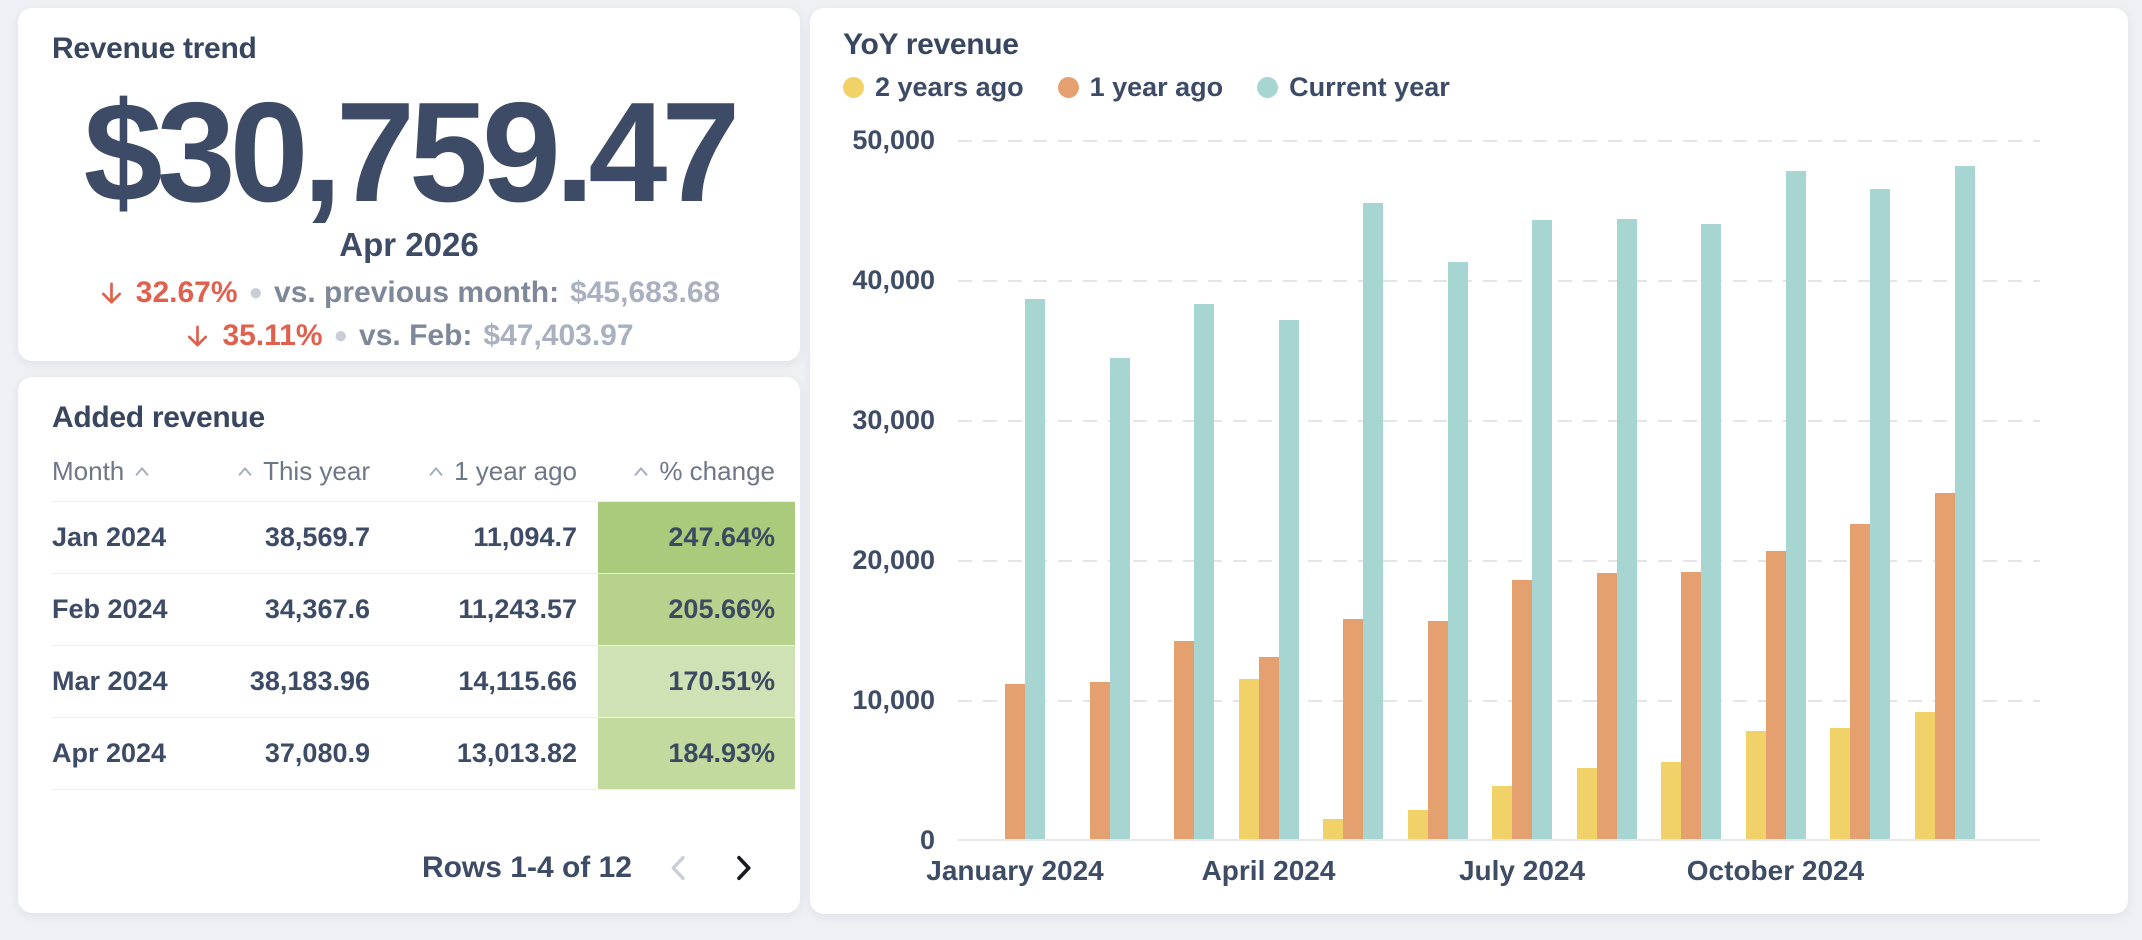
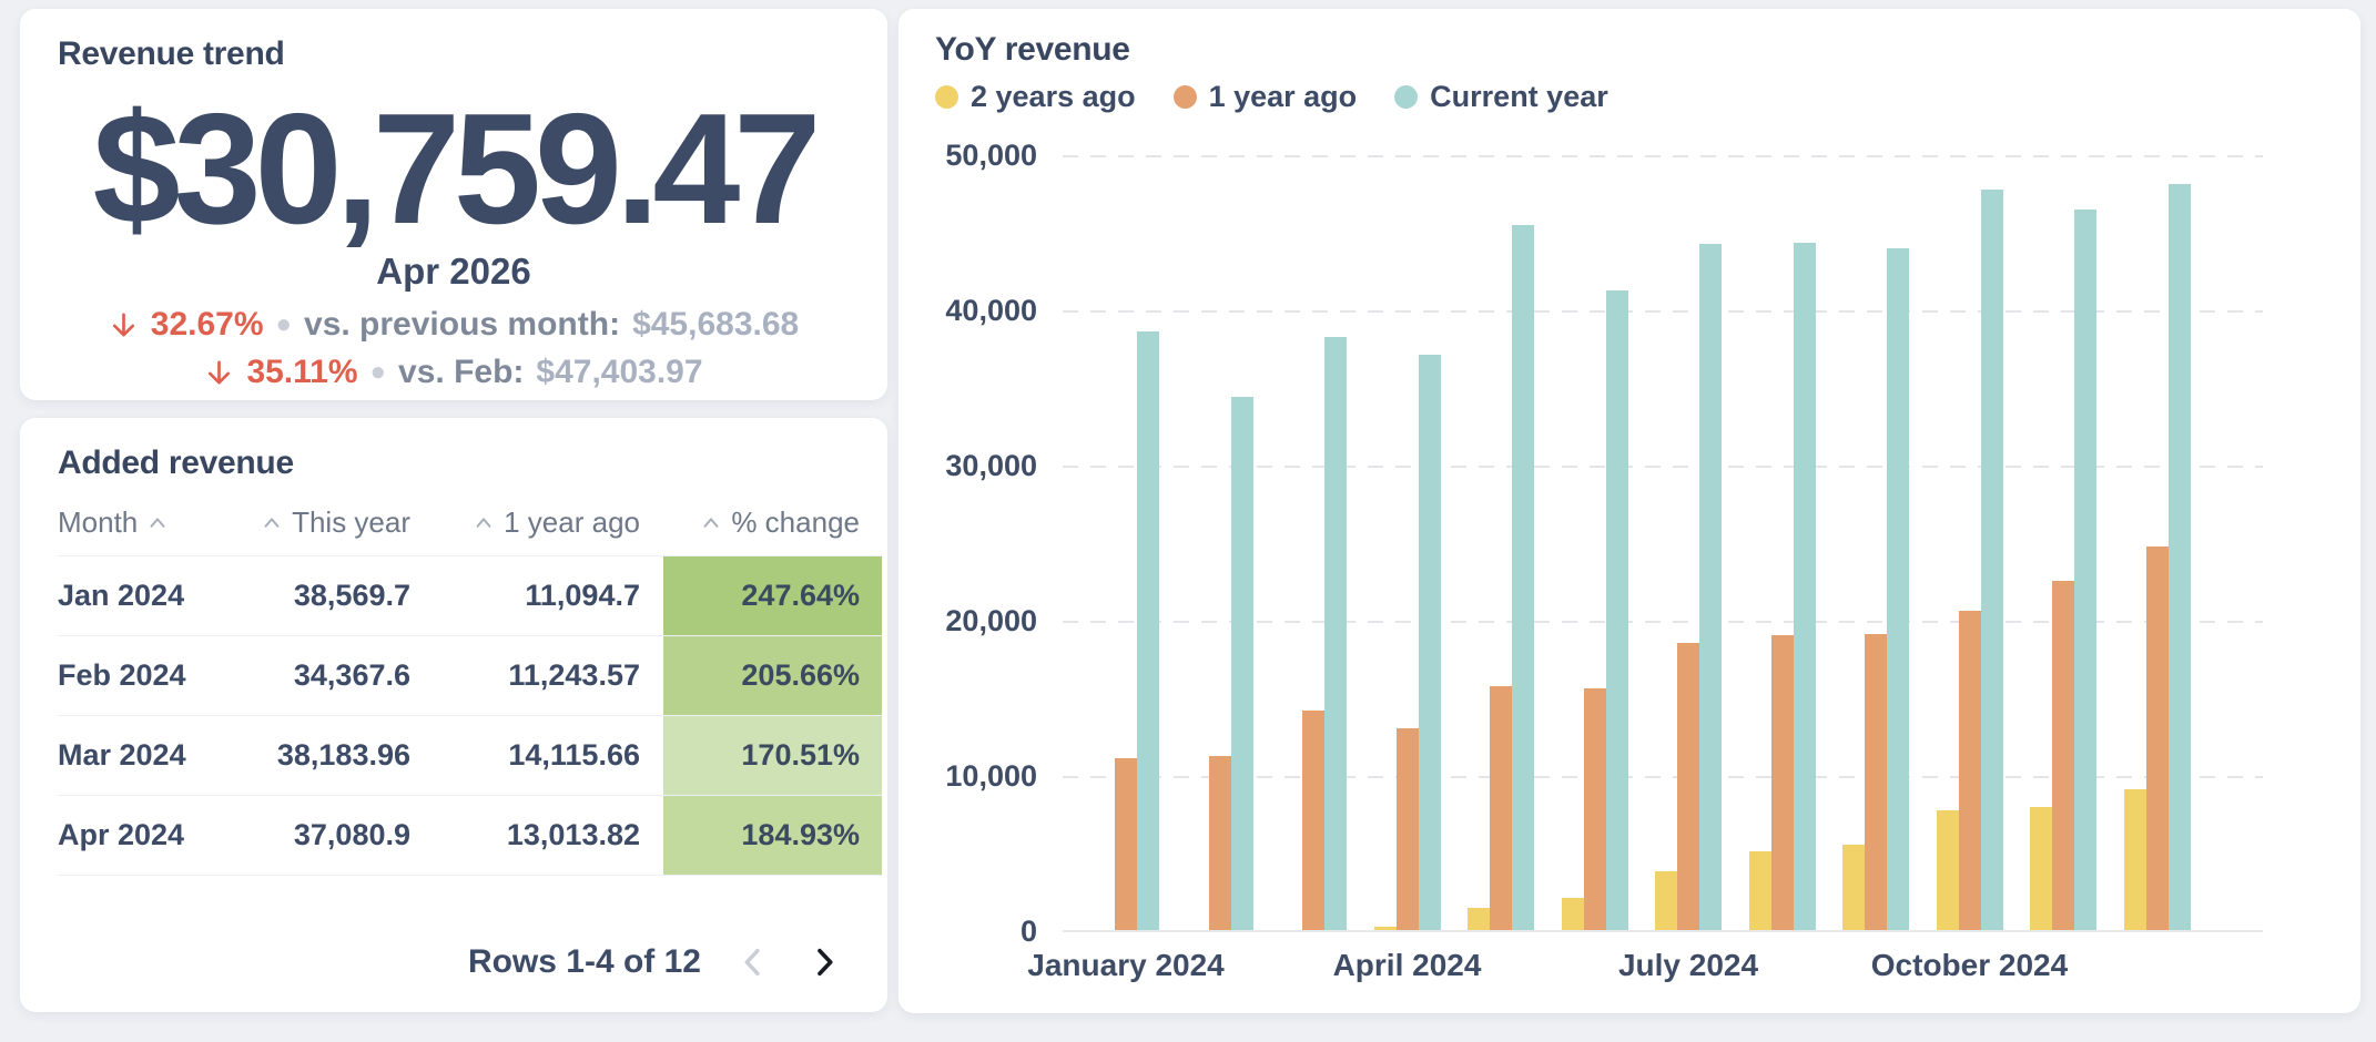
2 years ago/Apr 2024: 11400 -> 200
